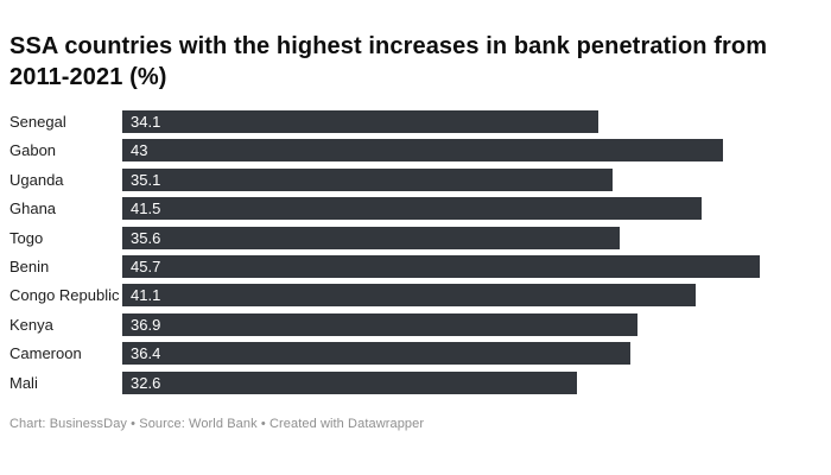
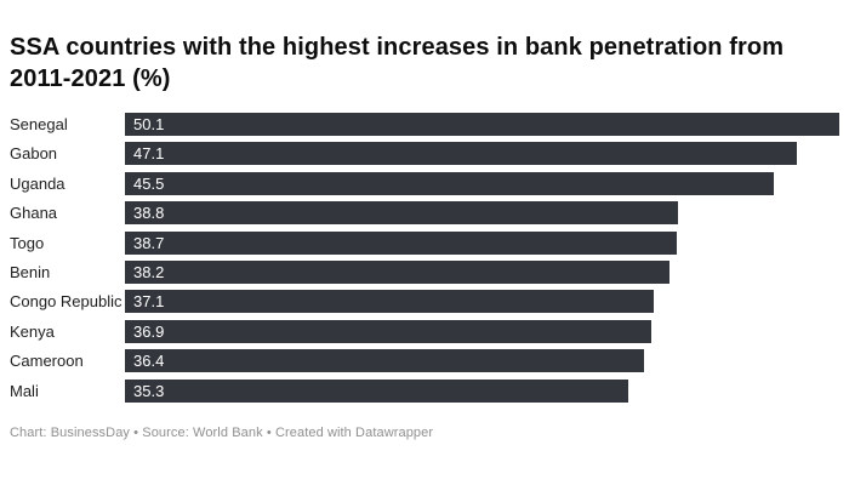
Senegal: 34.1 -> 50.1
Gabon: 43 -> 47.1
Uganda: 35.1 -> 45.5
Ghana: 41.5 -> 38.8
Togo: 35.6 -> 38.7
Benin: 45.7 -> 38.2
Congo Republic: 41.1 -> 37.1
Mali: 32.6 -> 35.3
